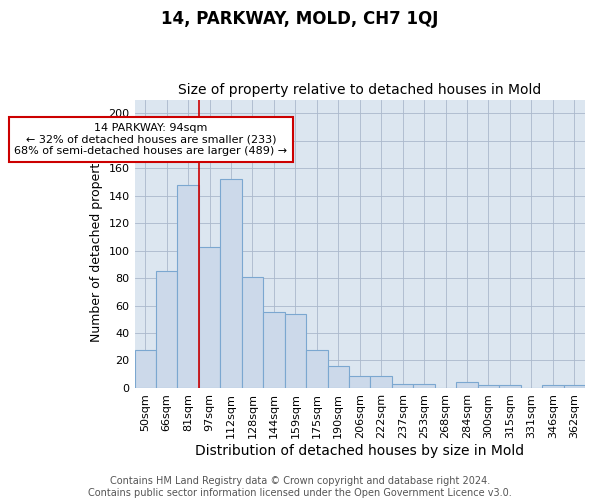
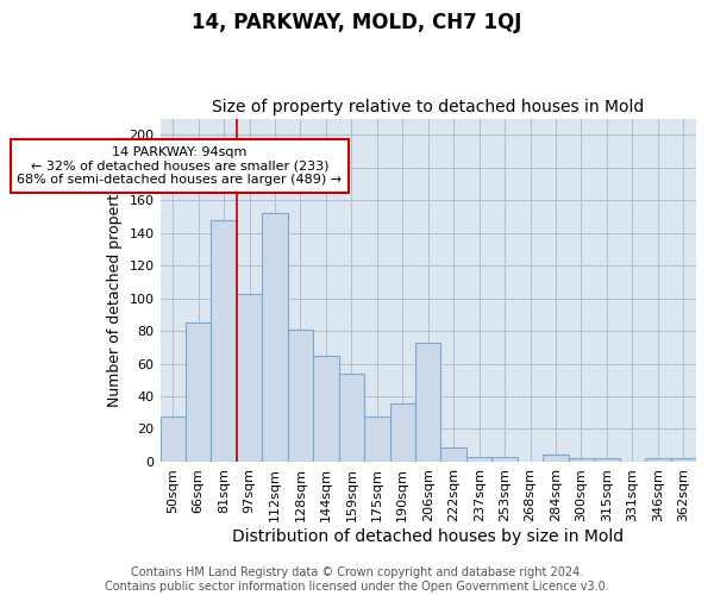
144sqm: 55 -> 65
190sqm: 16 -> 36
206sqm: 9 -> 73
